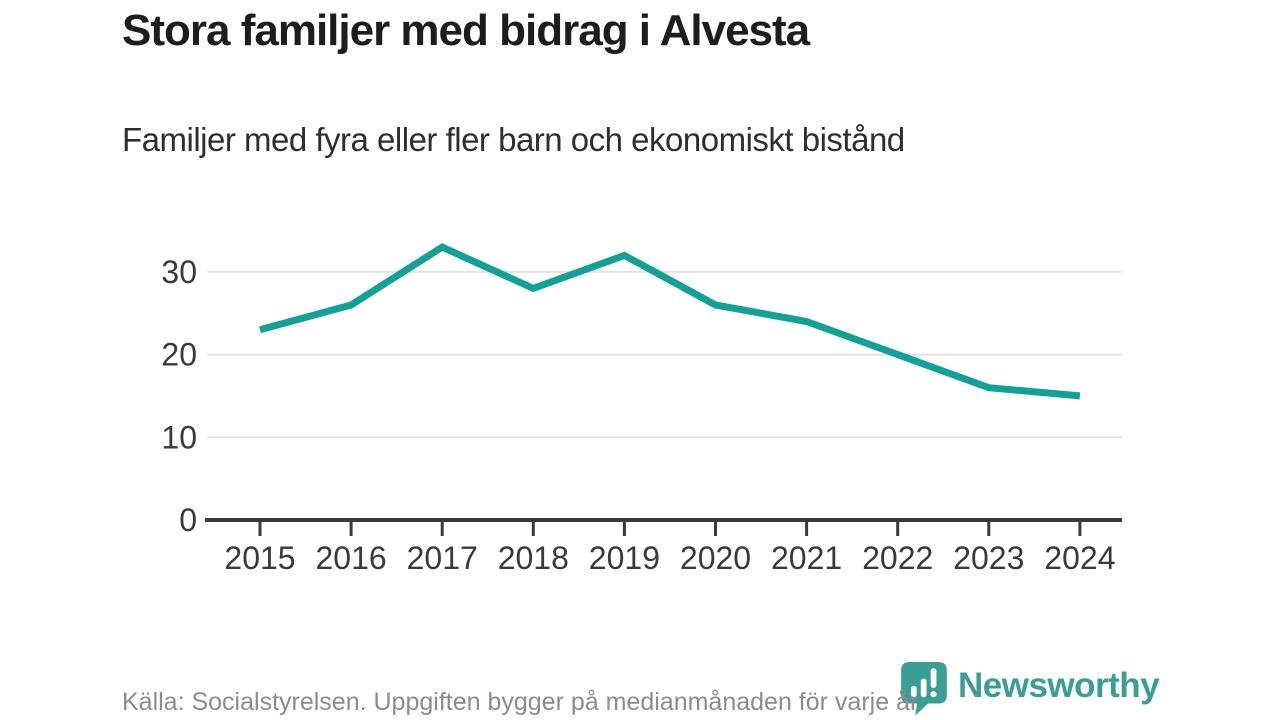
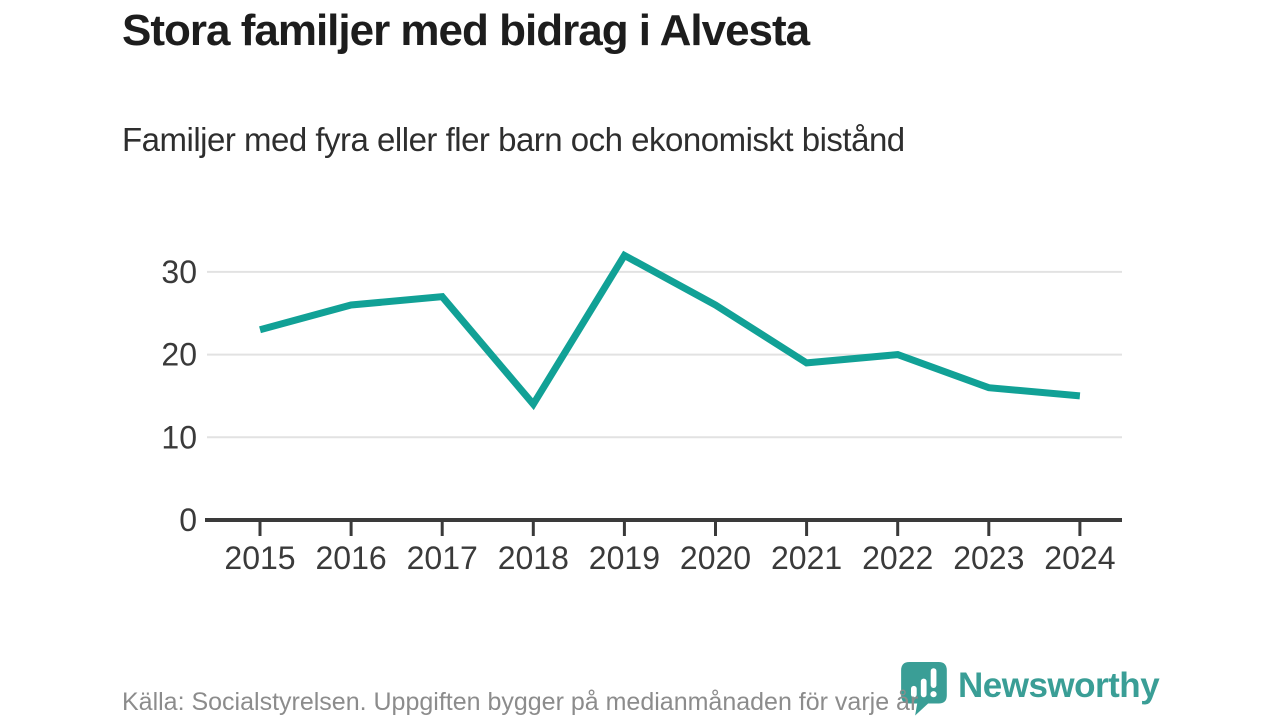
2017: 33 -> 27
2018: 28 -> 14
2021: 24 -> 19
